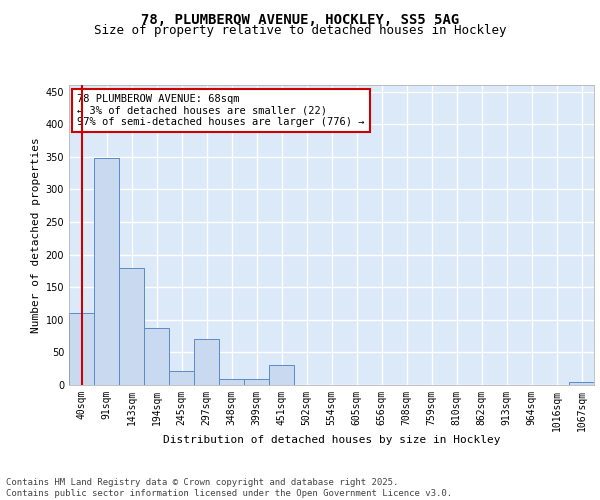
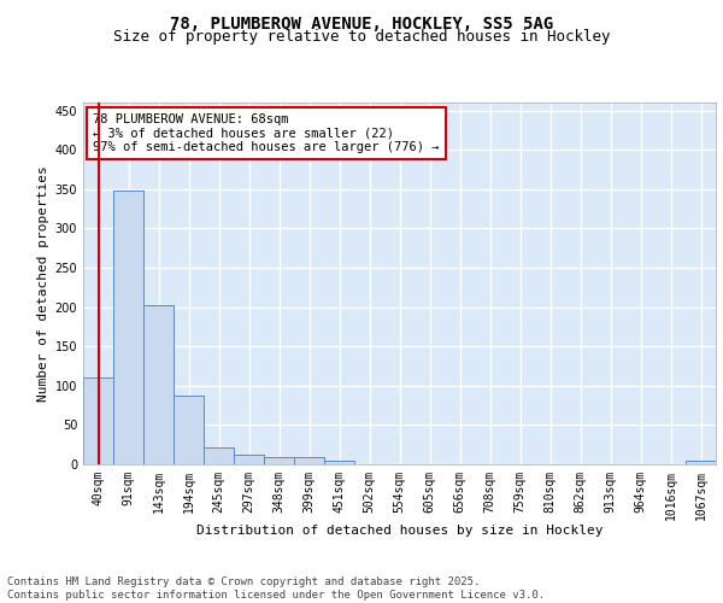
143sqm: 180 -> 203
297sqm: 70 -> 13
451sqm: 30 -> 5
